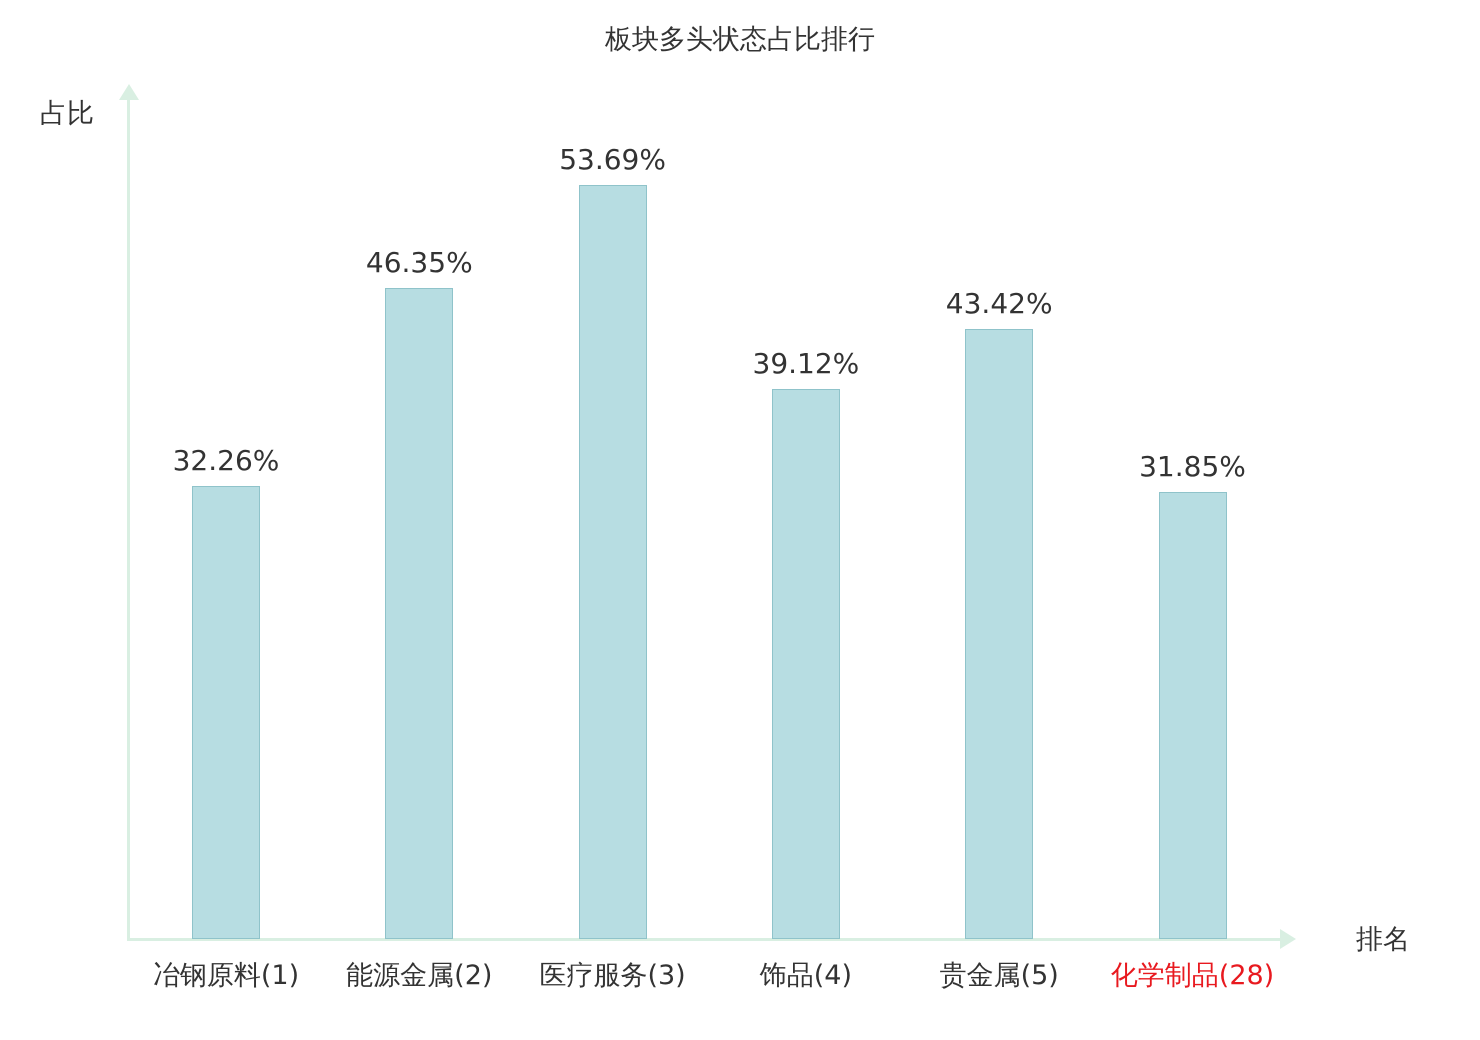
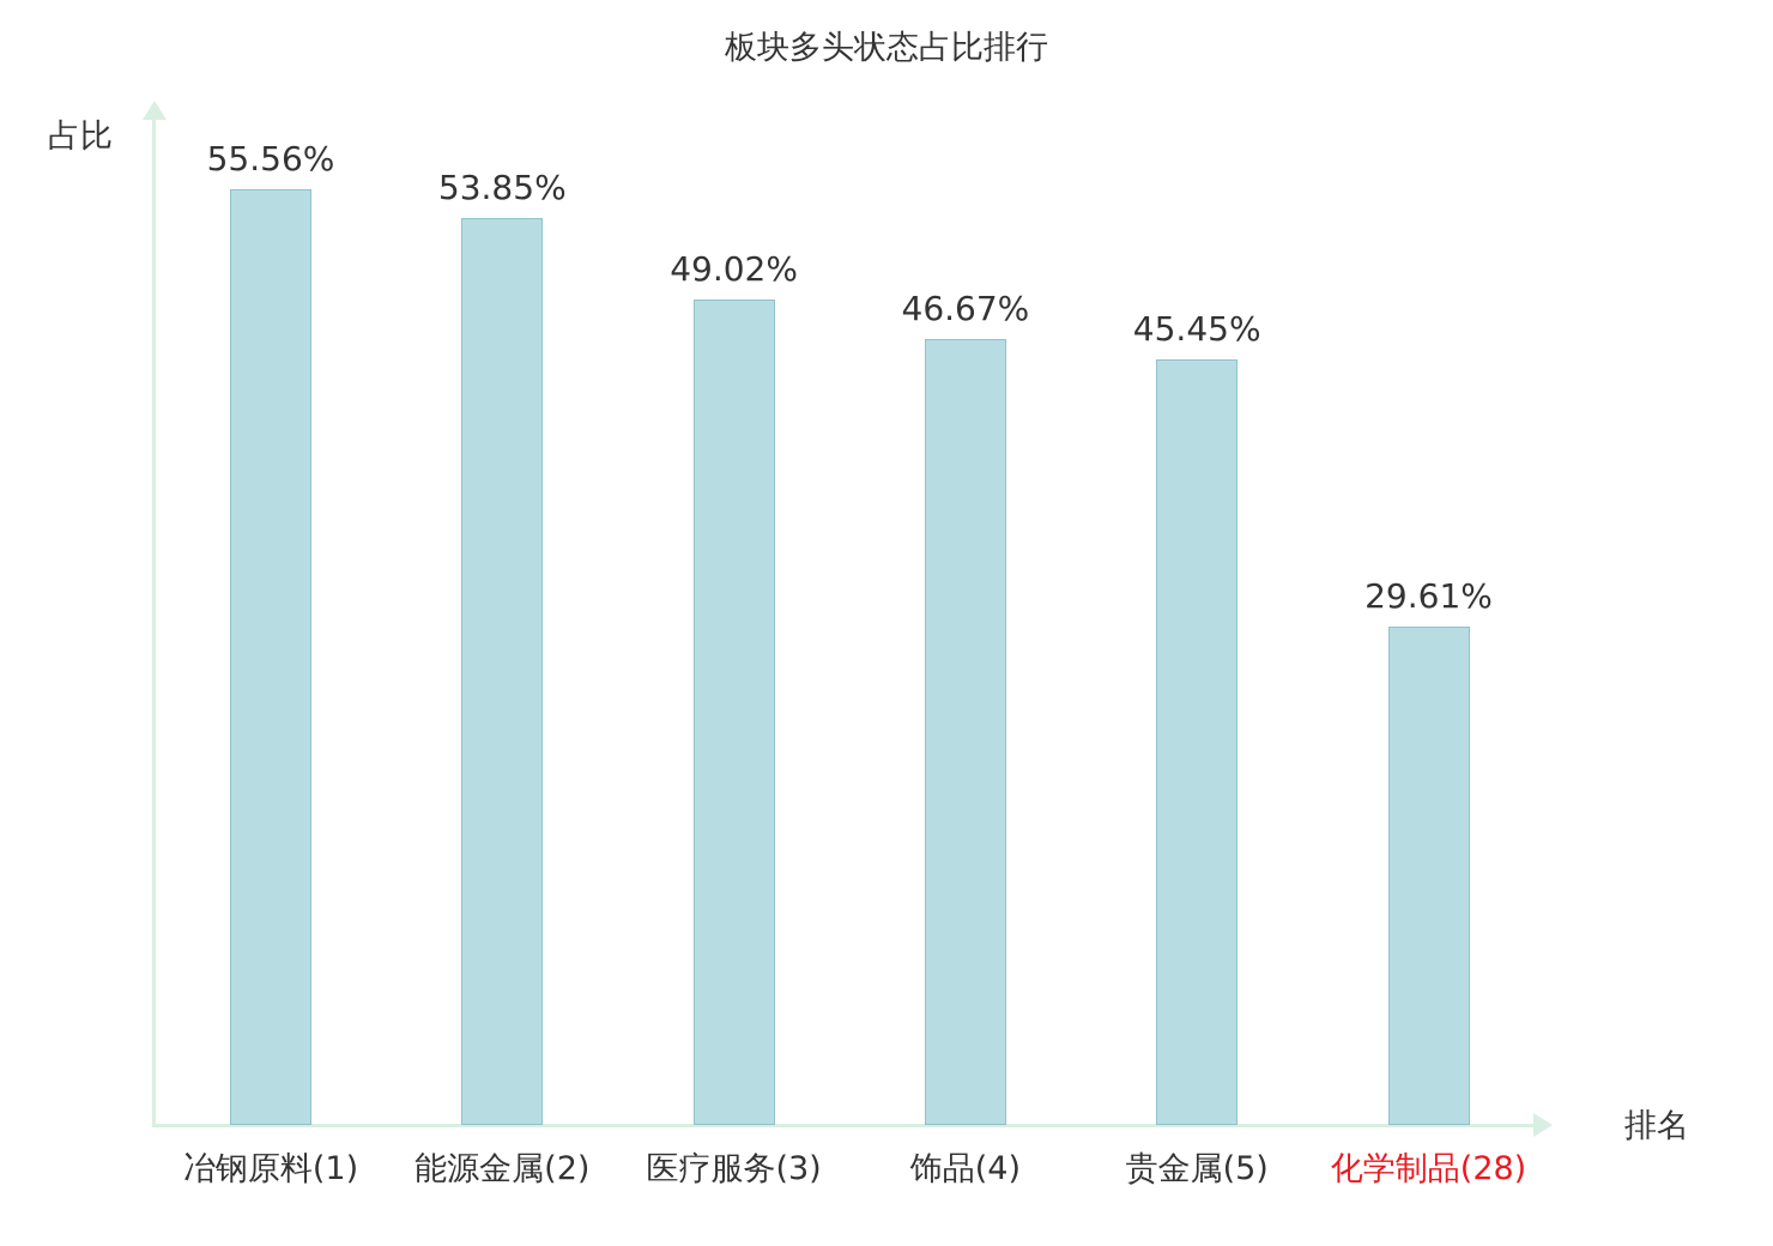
冶钢原料(1): 32.26% -> 55.56%
能源金属(2): 46.35% -> 53.85%
医疗服务(3): 53.69% -> 49.02%
饰品(4): 39.12% -> 46.67%
贵金属(5): 43.42% -> 45.45%
化学制品(28): 31.85% -> 29.61%
